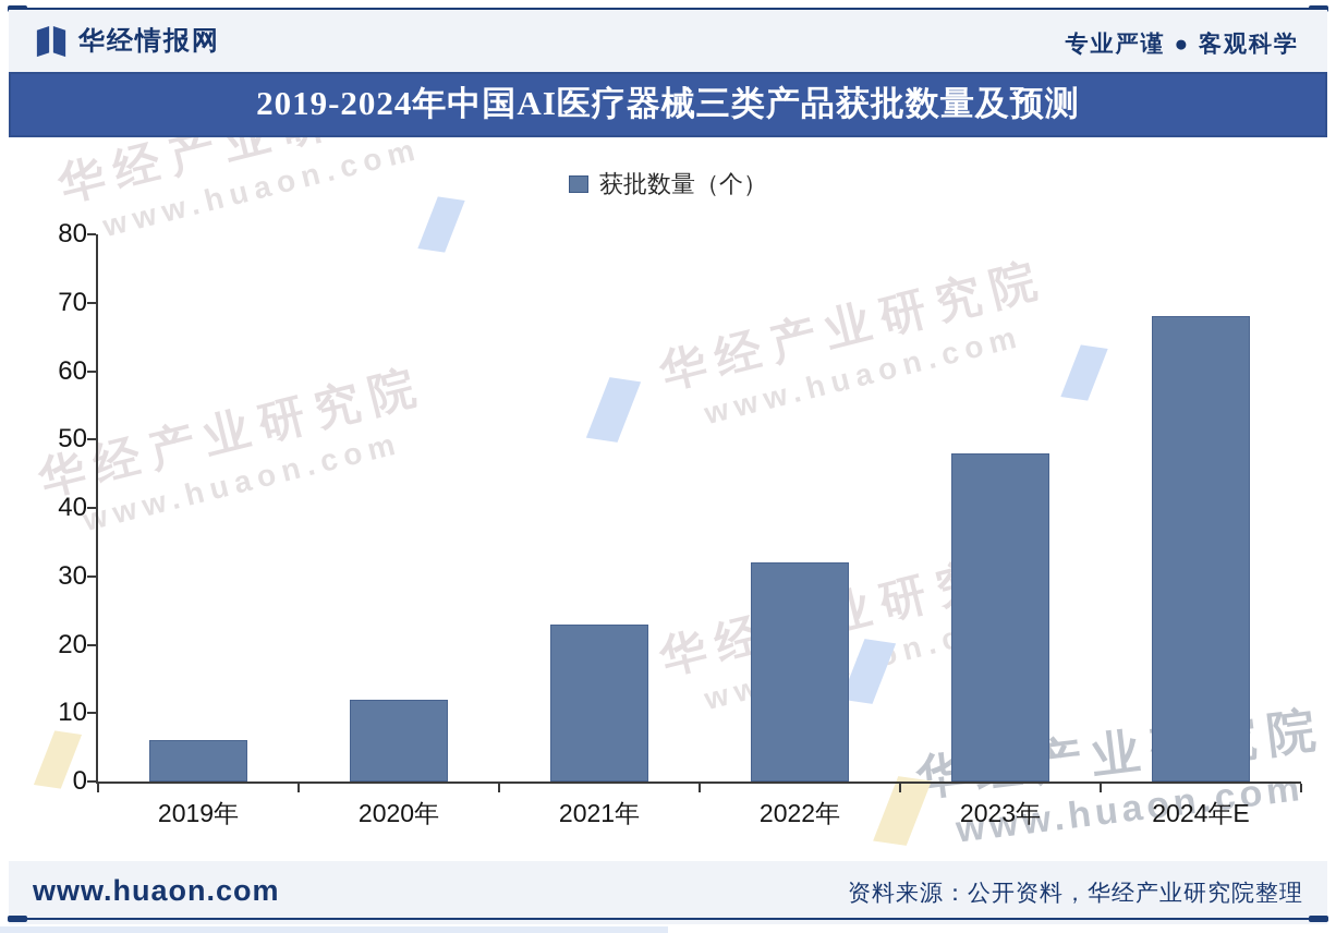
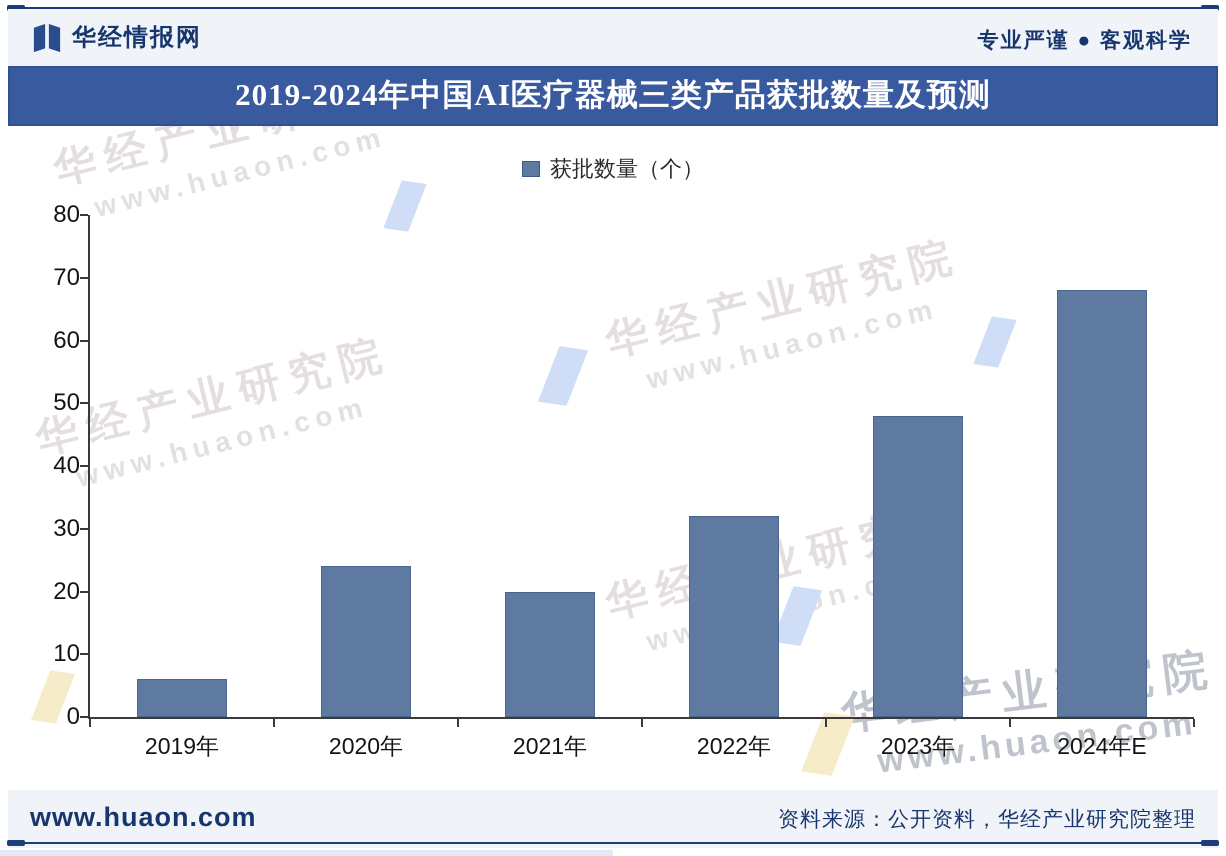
2020年: 12 -> 24
2021年: 23 -> 20
